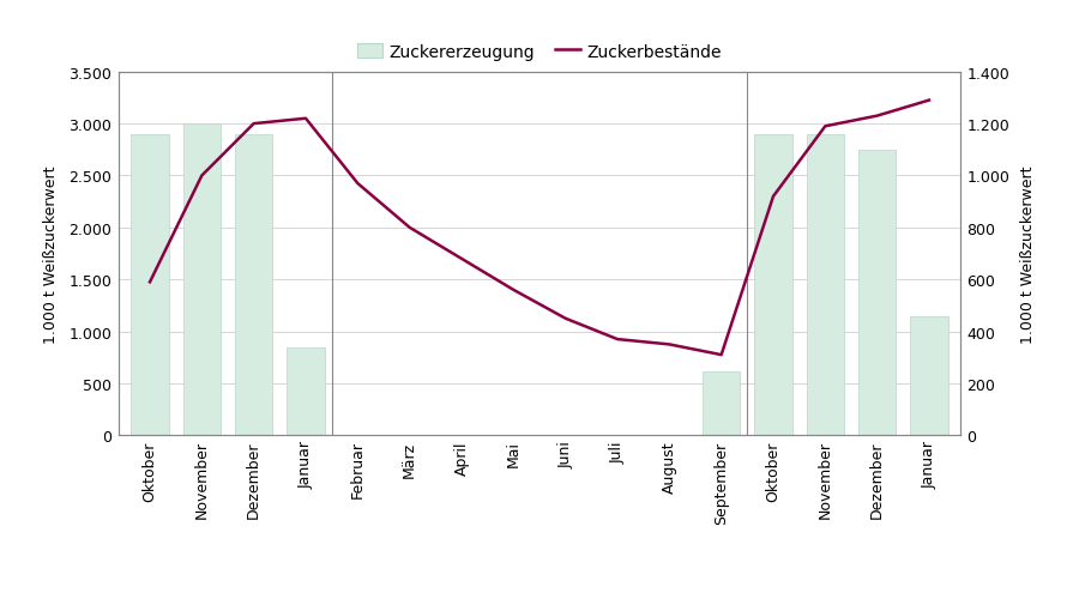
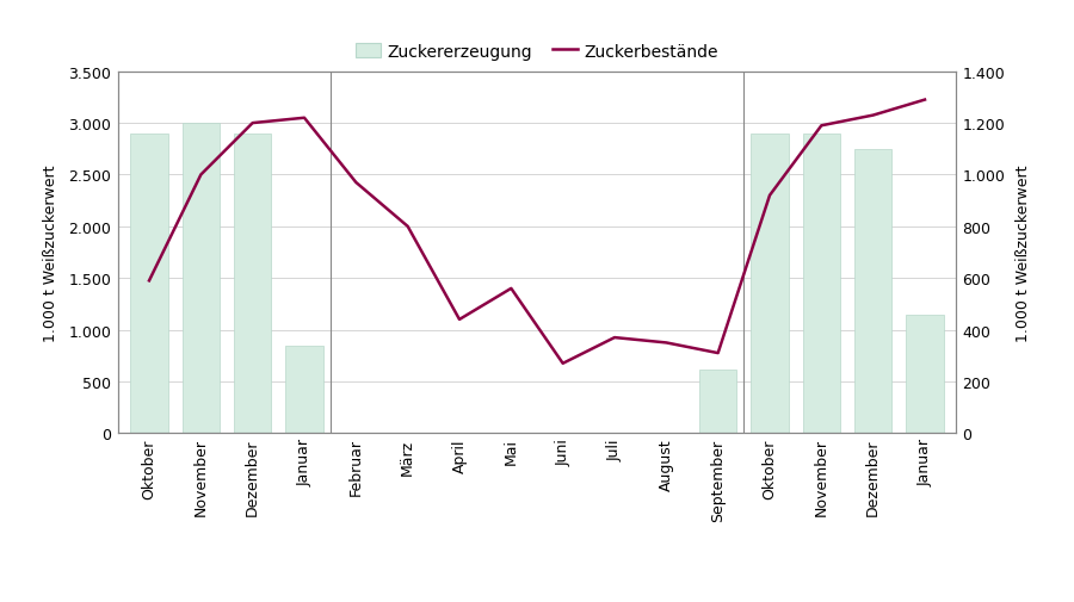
Zuckerbestände/April: 680 -> 440
Zuckerbestände/Juni: 450 -> 270
